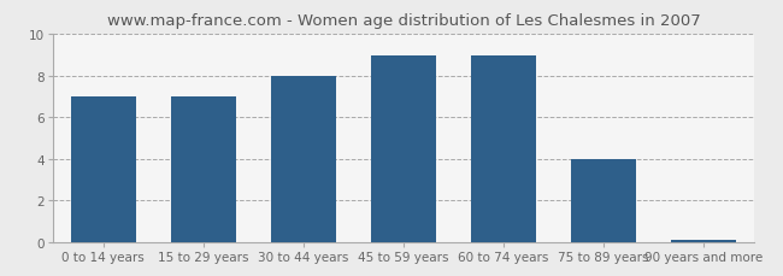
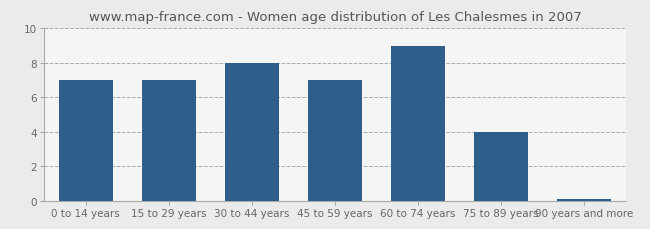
45 to 59 years: 9.0 -> 7.0
